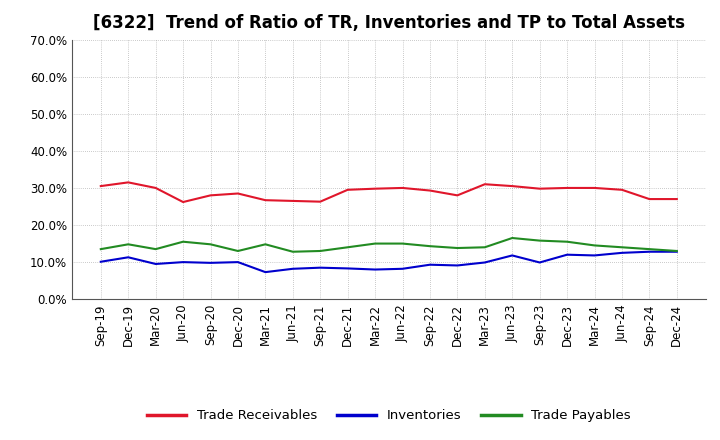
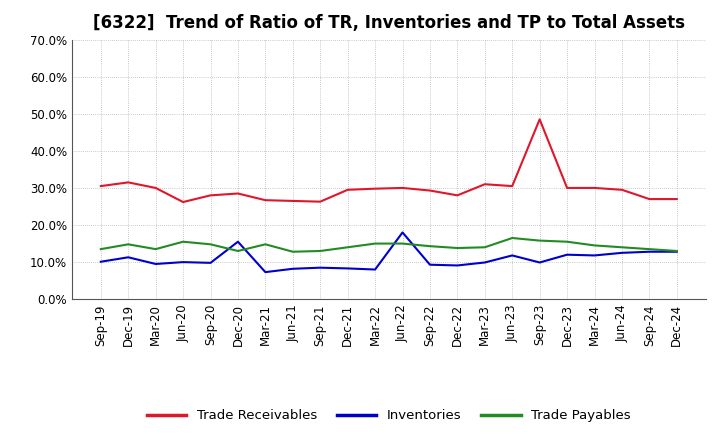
Inventories/Dec-20: 10.0% -> 15.5%
Inventories/Jun-22: 8.2% -> 18.0%
Trade Receivables/Sep-23: 29.8% -> 48.5%
